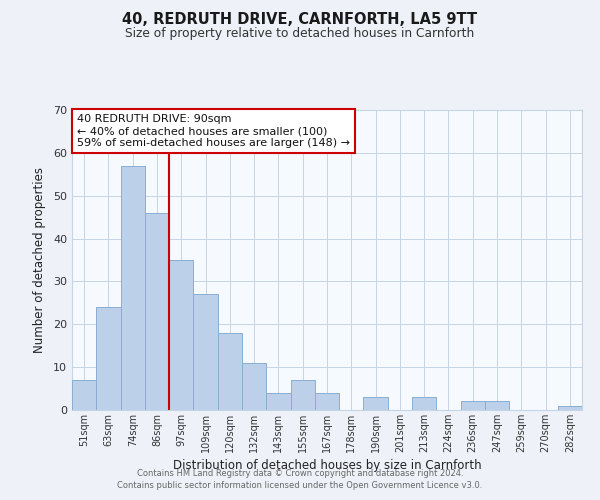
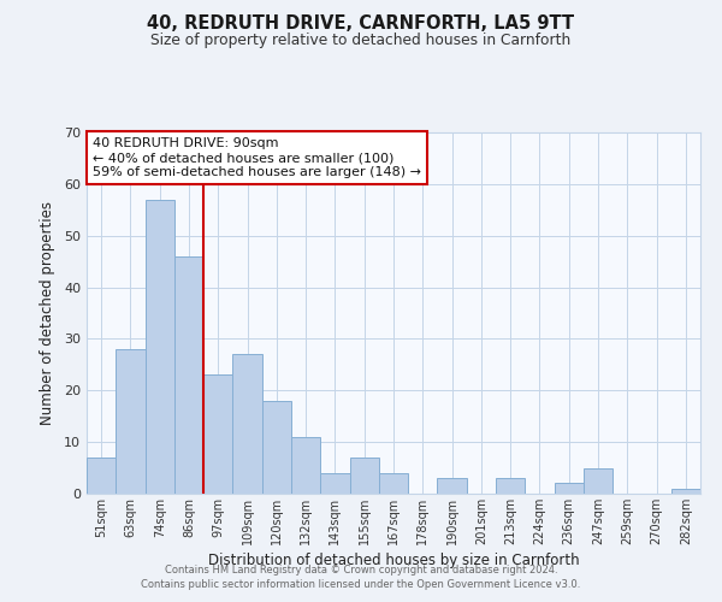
63sqm: 24 -> 28
97sqm: 35 -> 23
247sqm: 2 -> 5
